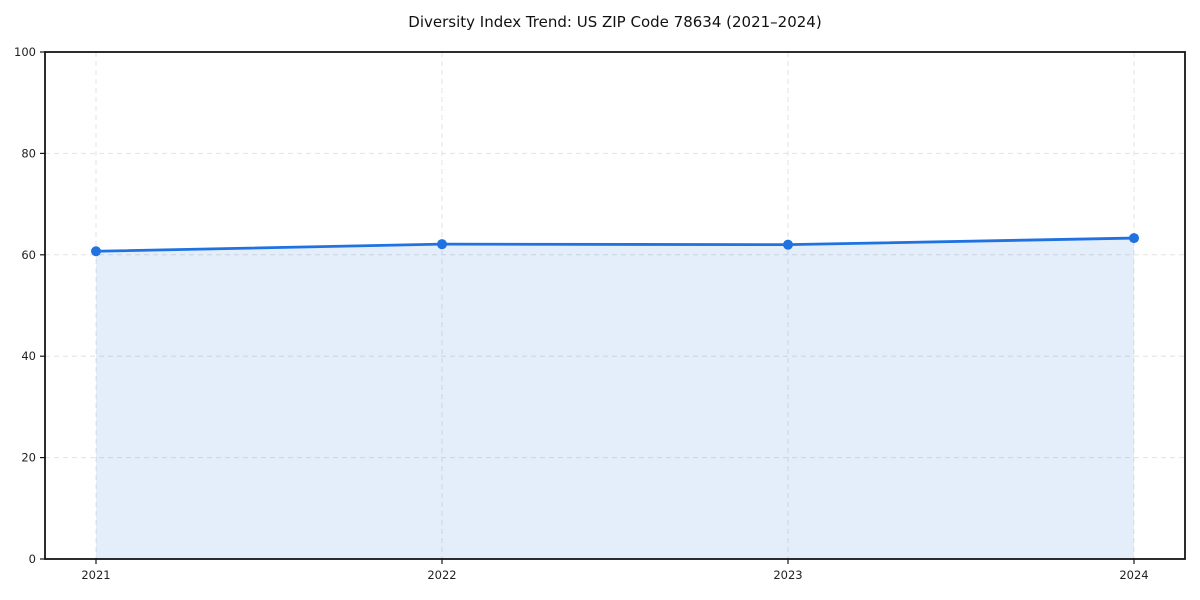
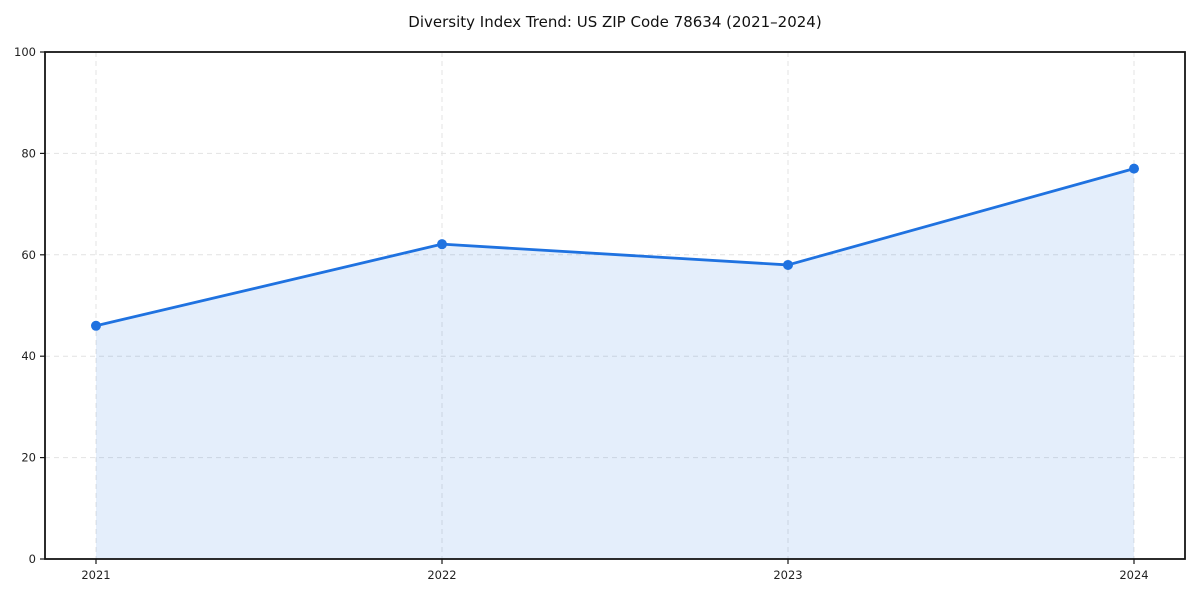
2021: 61 -> 46
2023: 62 -> 58
2024: 63 -> 77
